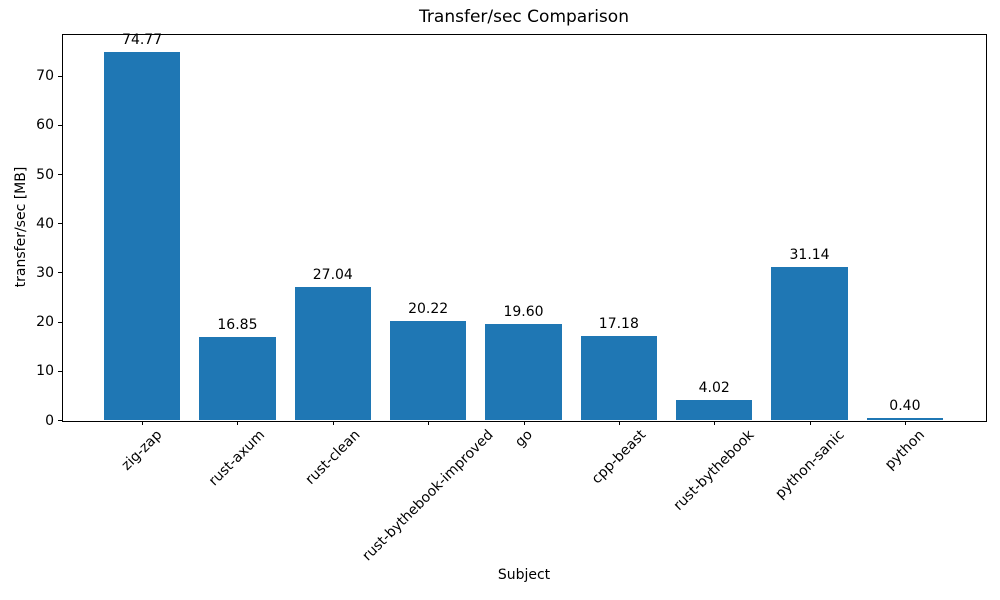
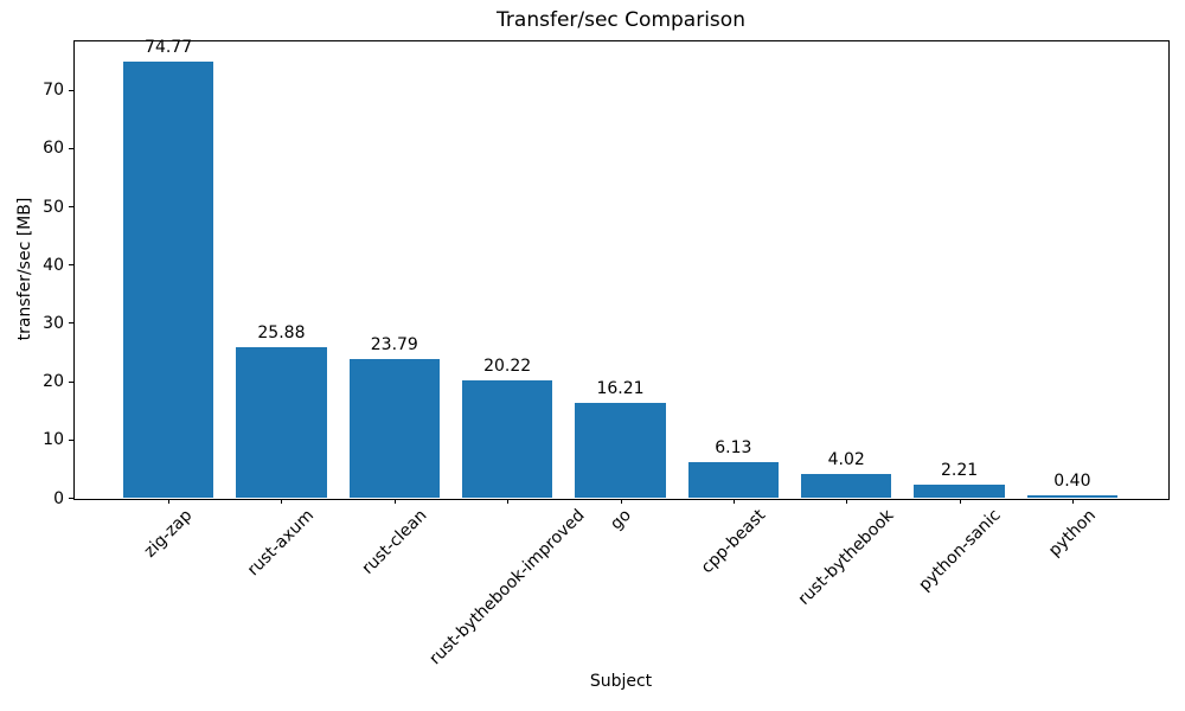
rust-axum: 16.85 -> 25.88
rust-clean: 27.04 -> 23.79
go: 19.60 -> 16.21
cpp-beast: 17.18 -> 6.13
python-sanic: 31.14 -> 2.21
